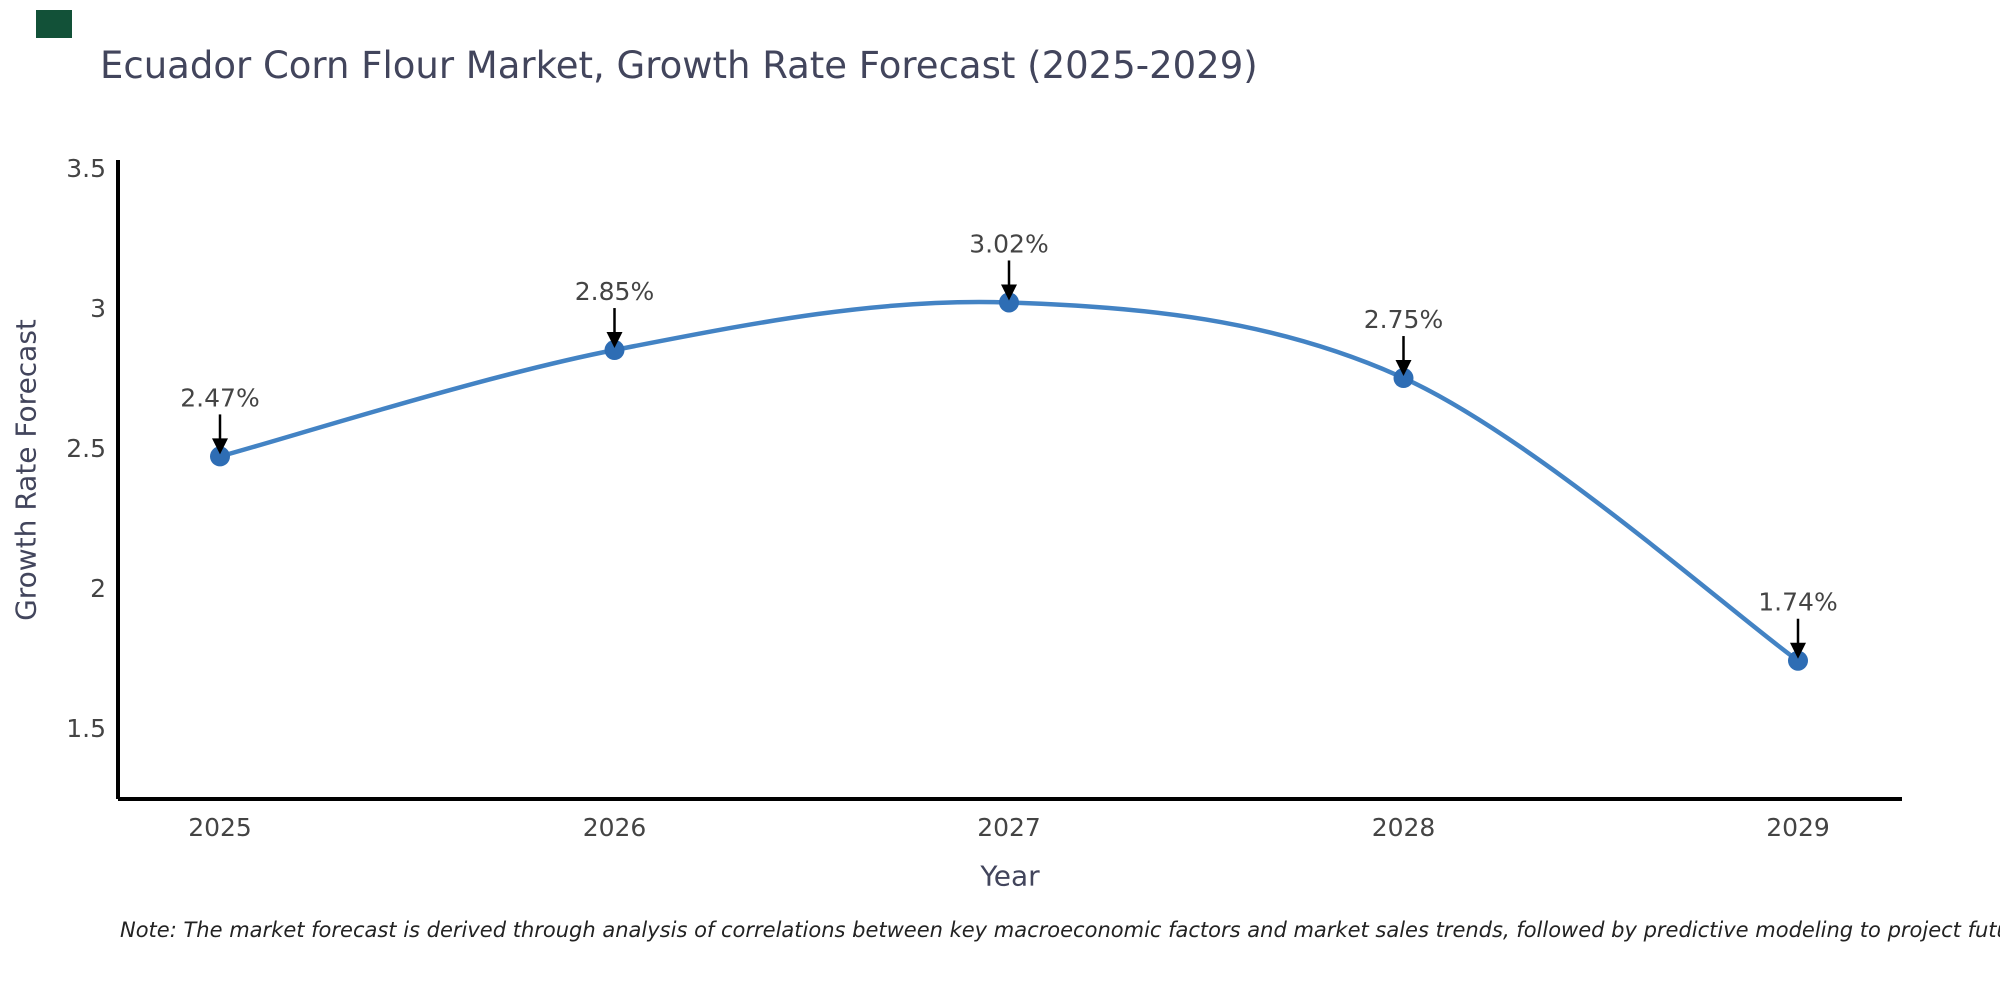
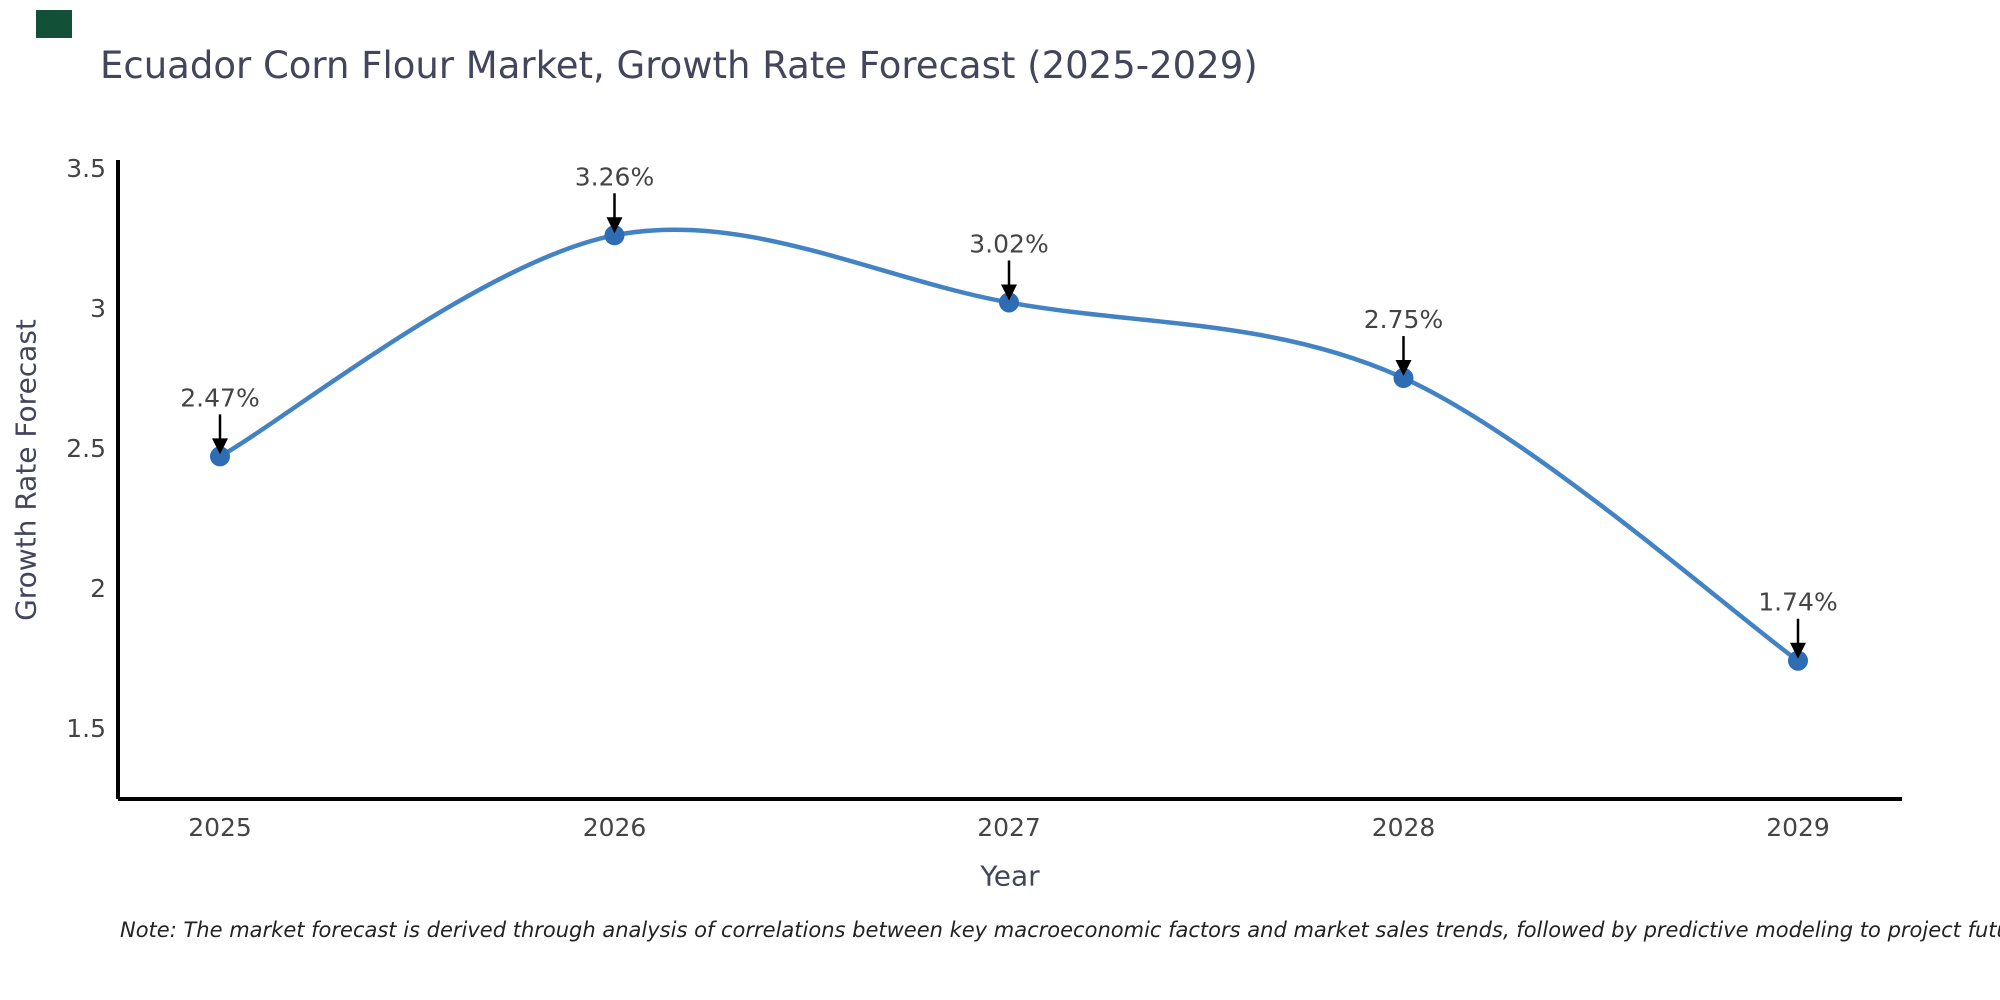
2026: 2.85% -> 3.26%
